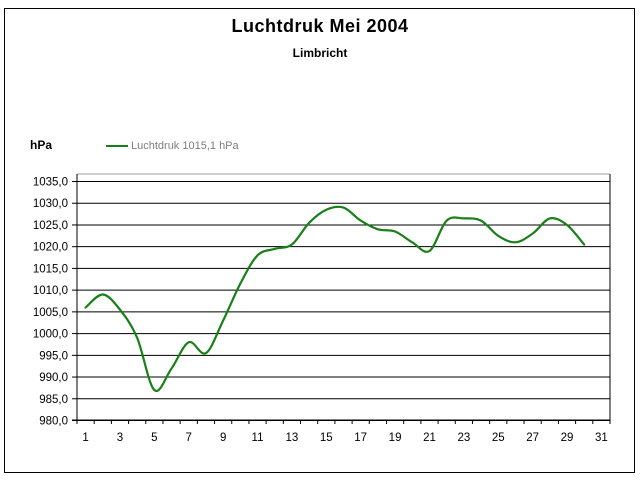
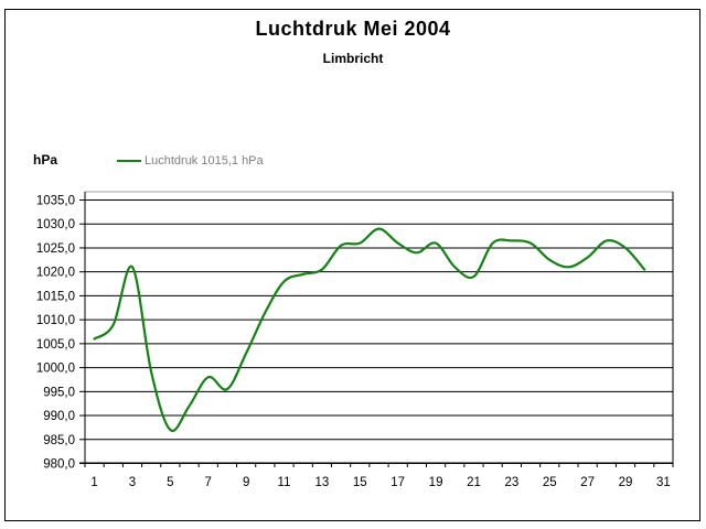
3: 1006 -> 1021
15: 1028 -> 1026
19: 1024 -> 1026
